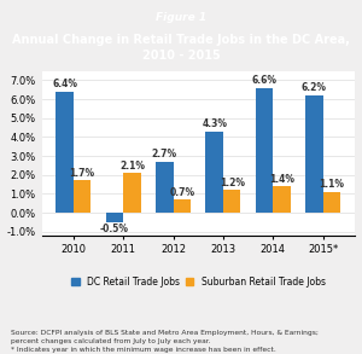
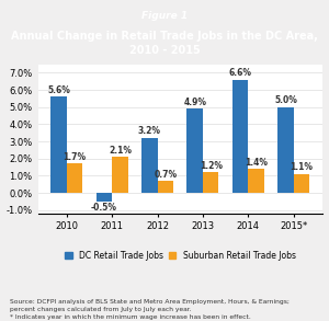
DC Retail Trade Jobs/2010: 6.4% -> 5.6%
DC Retail Trade Jobs/2012: 2.7% -> 3.2%
DC Retail Trade Jobs/2013: 4.3% -> 4.9%
DC Retail Trade Jobs/2015*: 6.2% -> 5.0%
